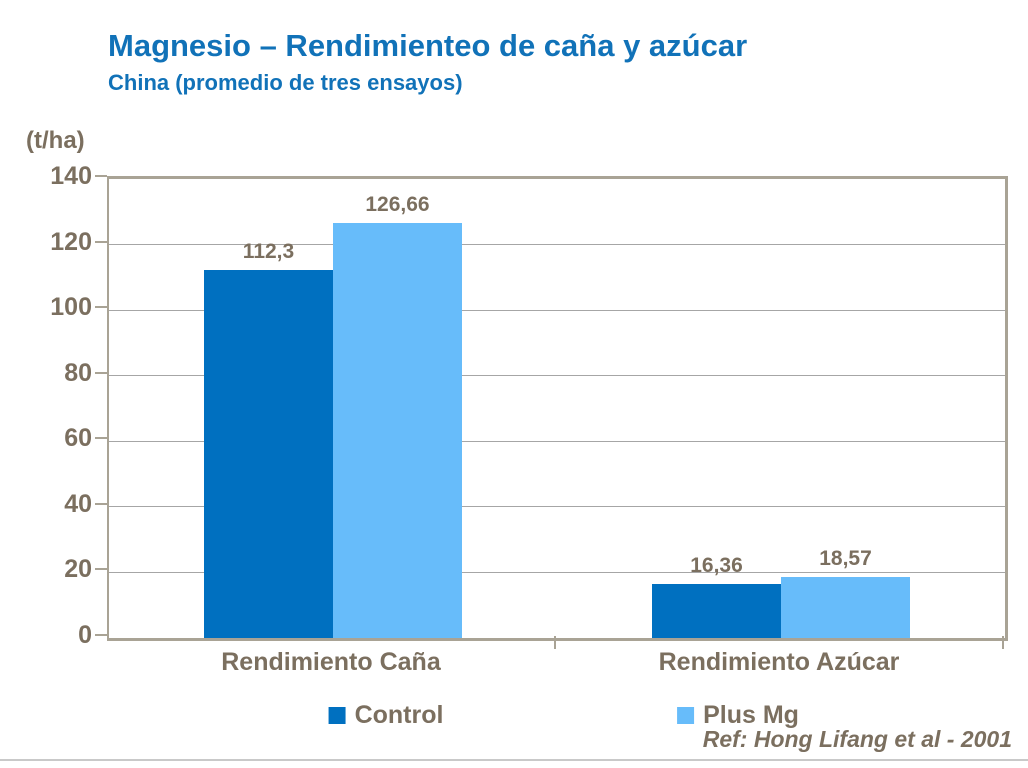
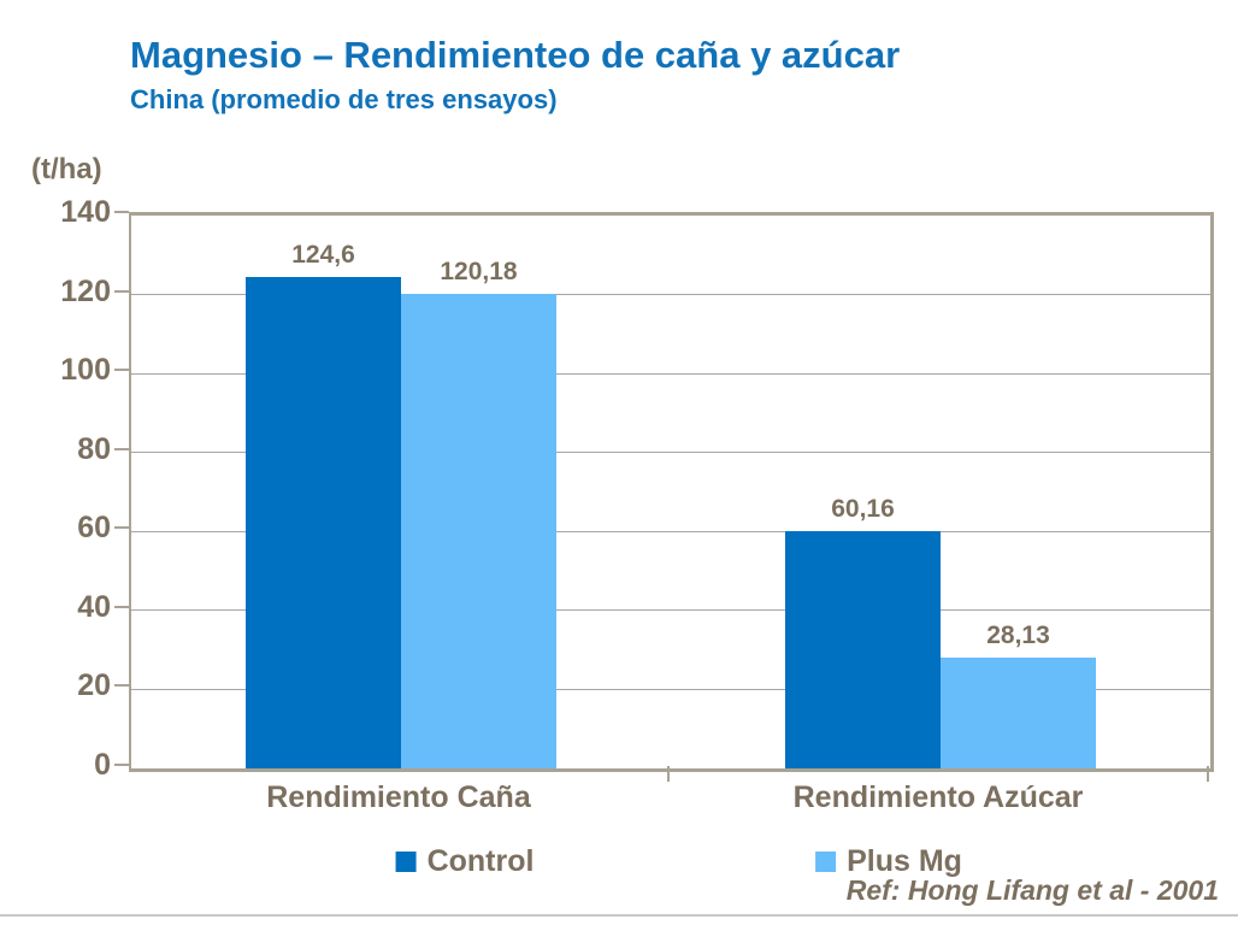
Control/Rendimiento Caña: 112,3 -> 124,6
Plus Mg/Rendimiento Caña: 126,66 -> 120,18
Control/Rendimiento Azúcar: 16,36 -> 60,16
Plus Mg/Rendimiento Azúcar: 18,57 -> 28,13
